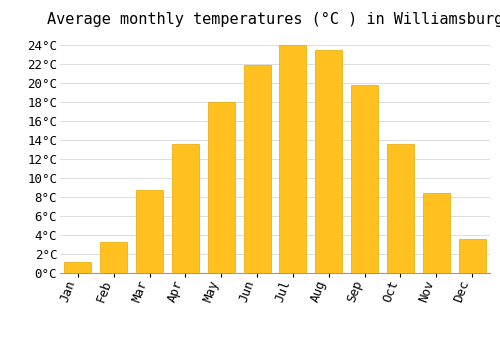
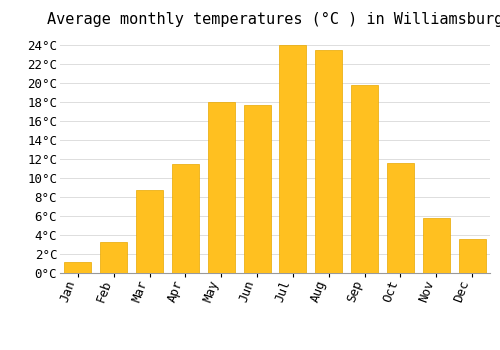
Apr: 13.5°C -> 11.4°C
Jun: 21.9°C -> 17.6°C
Oct: 13.5°C -> 11.6°C
Nov: 8.4°C -> 5.8°C
